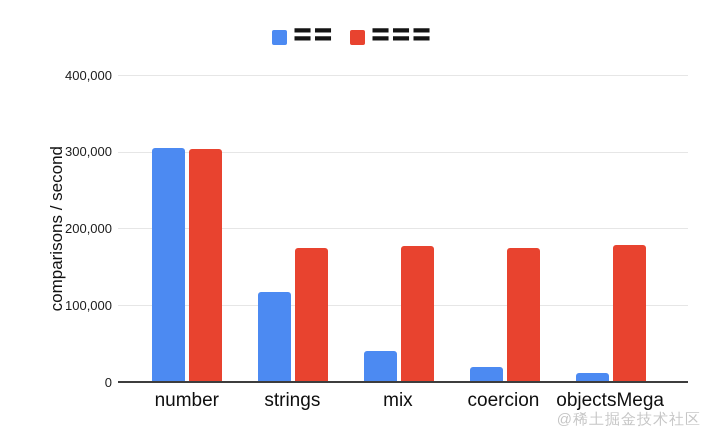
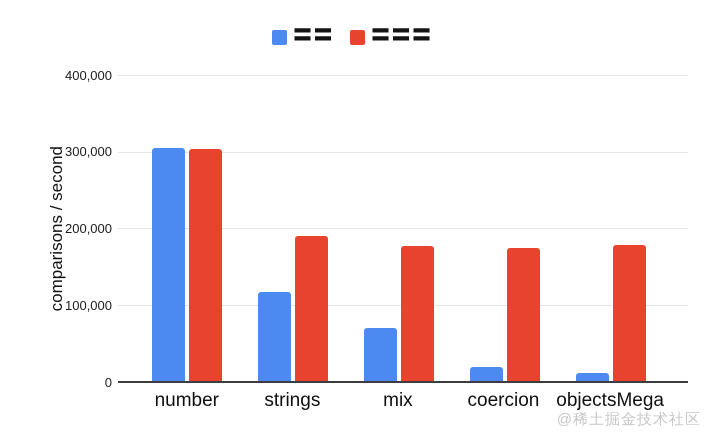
===/strings: 170000 -> 190000
==/mix: 40000 -> 70000
